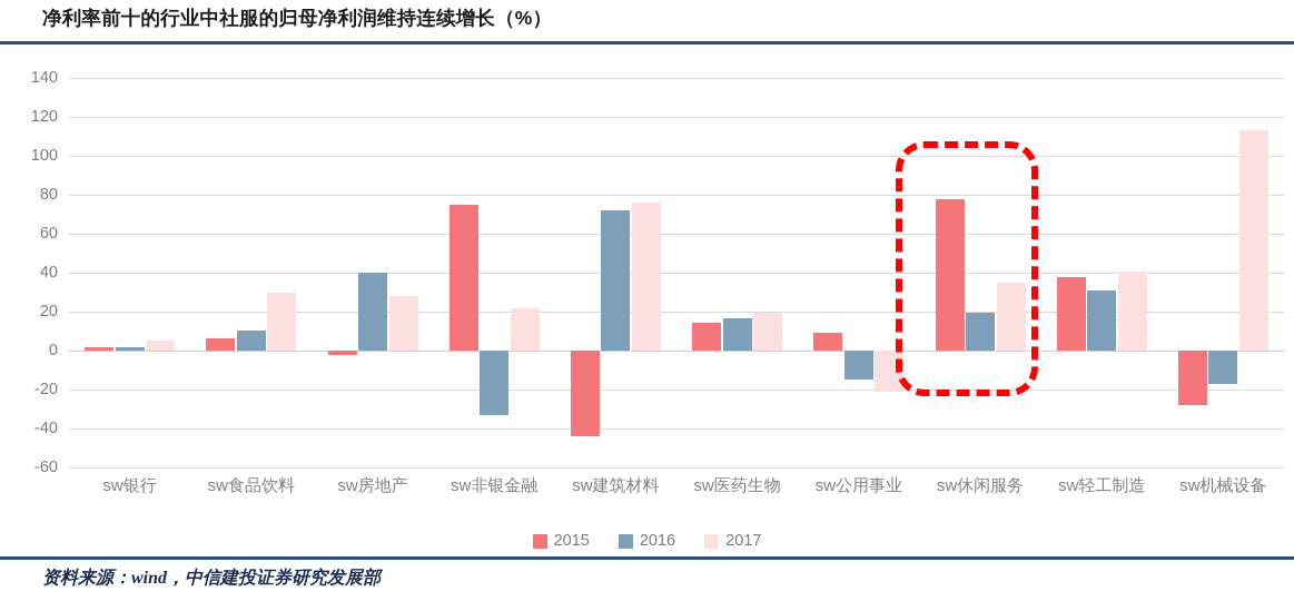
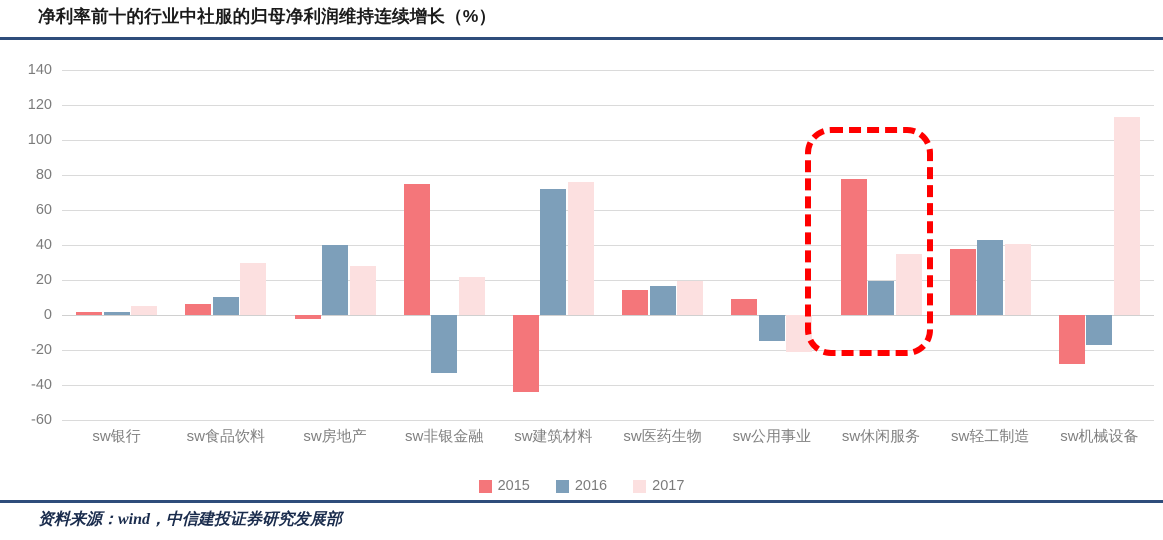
2016/sw轻工制造: 31 -> 43
